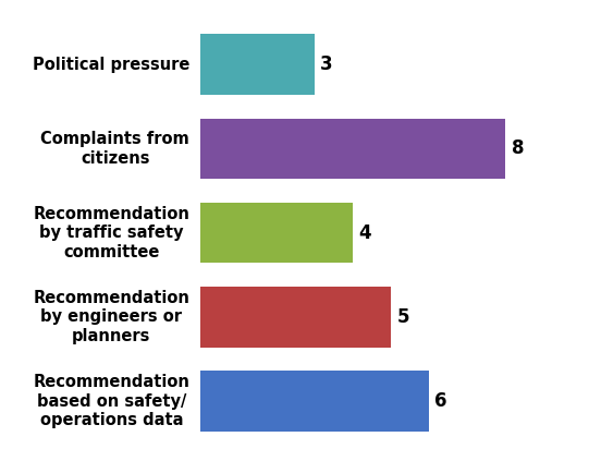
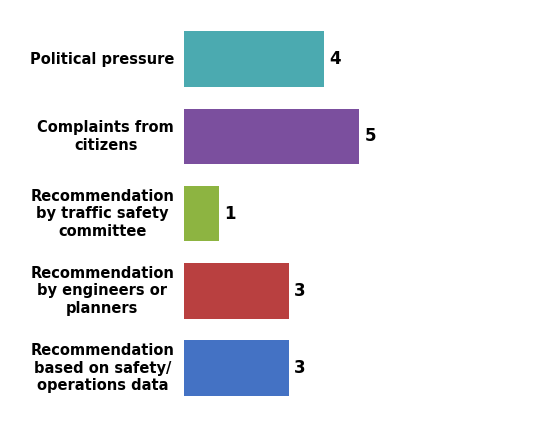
Political pressure: 3 -> 4
Complaints from citizens: 8 -> 5
Recommendation by traffic safety committee: 4 -> 1
Recommendation by engineers or planners: 5 -> 3
Recommendation based on safety/ operations data: 6 -> 3
